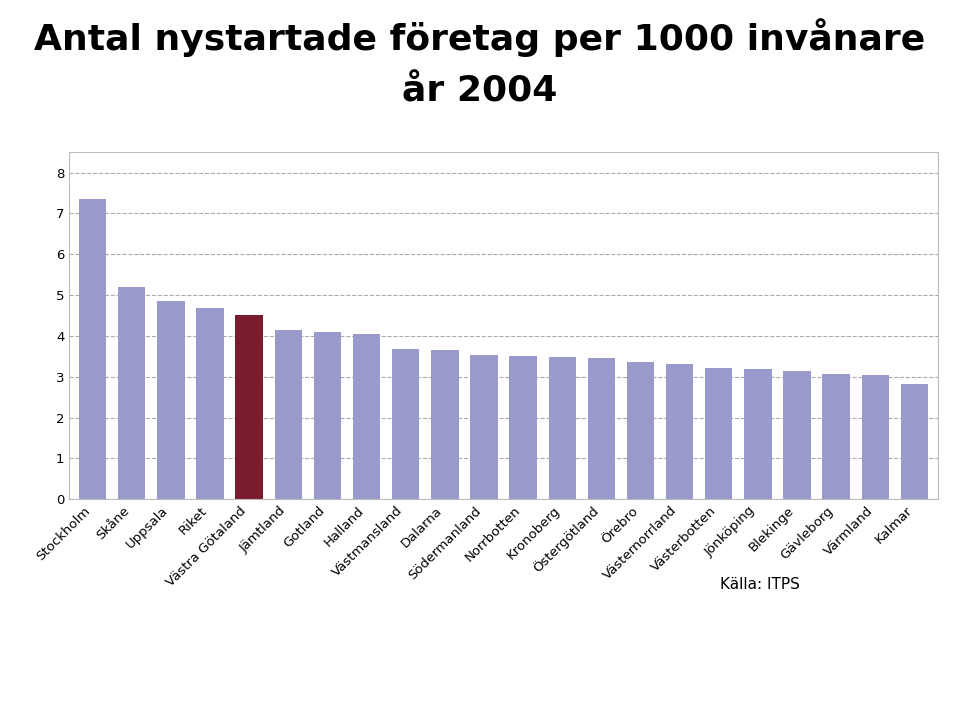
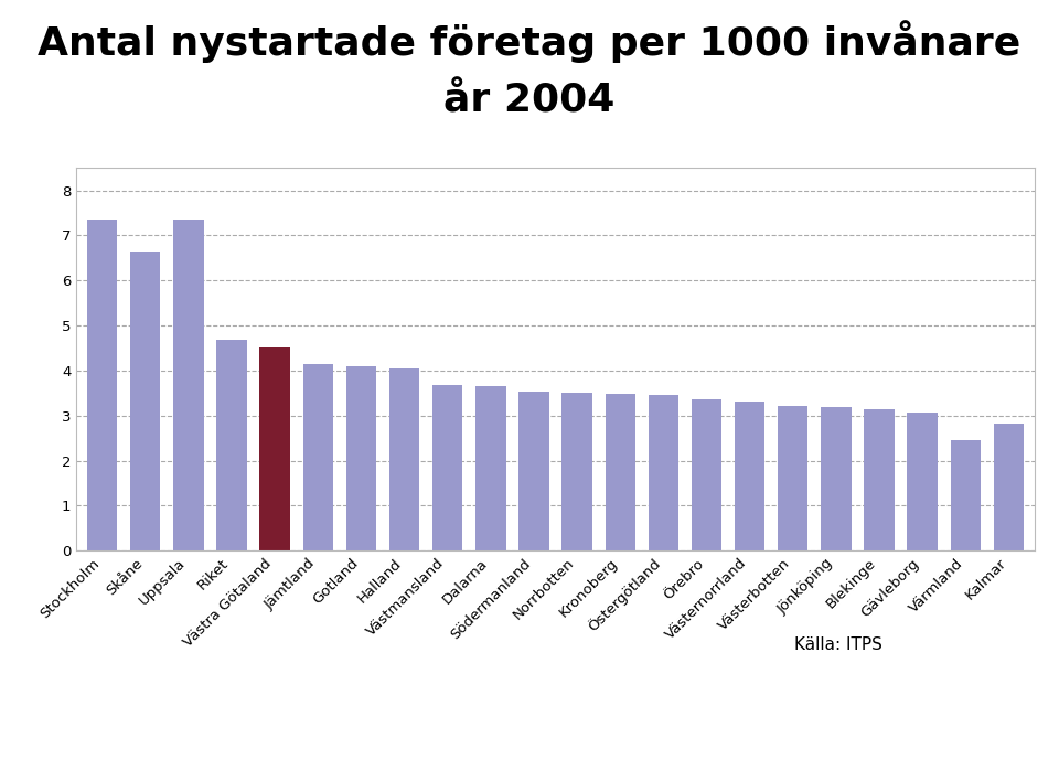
Skåne: 5.20 -> 6.65
Uppsala: 4.85 -> 7.35
Värmland: 3.05 -> 2.45
